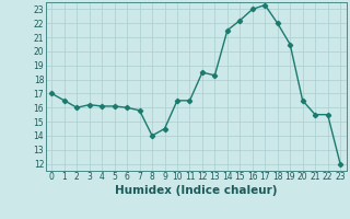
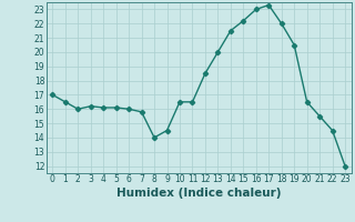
13: 18.3 -> 20.0
22: 15.5 -> 14.5
